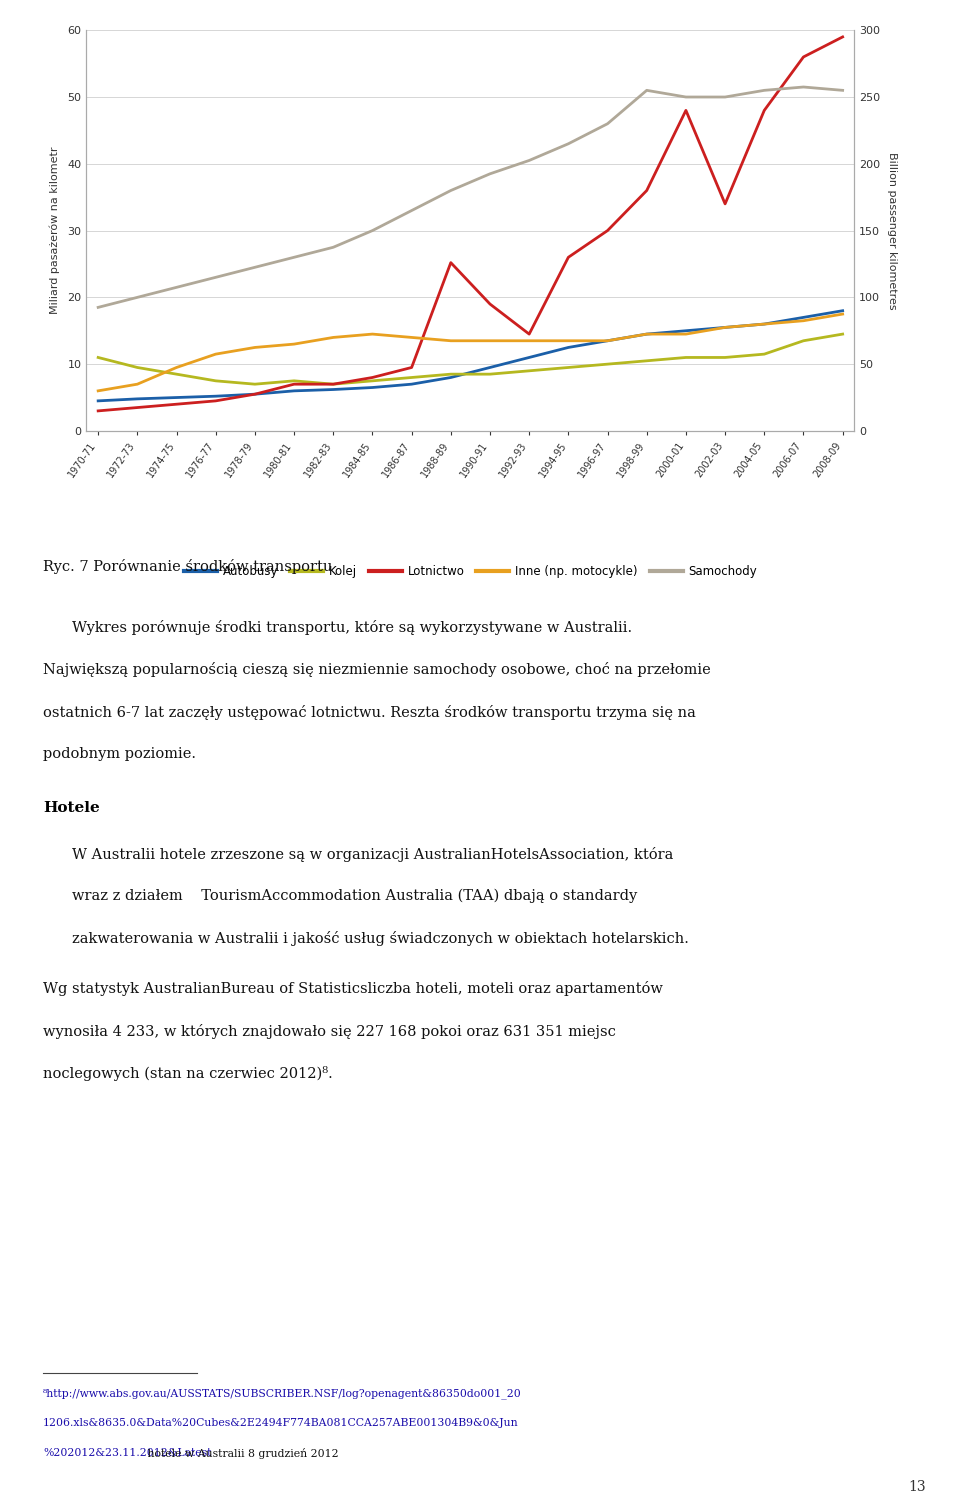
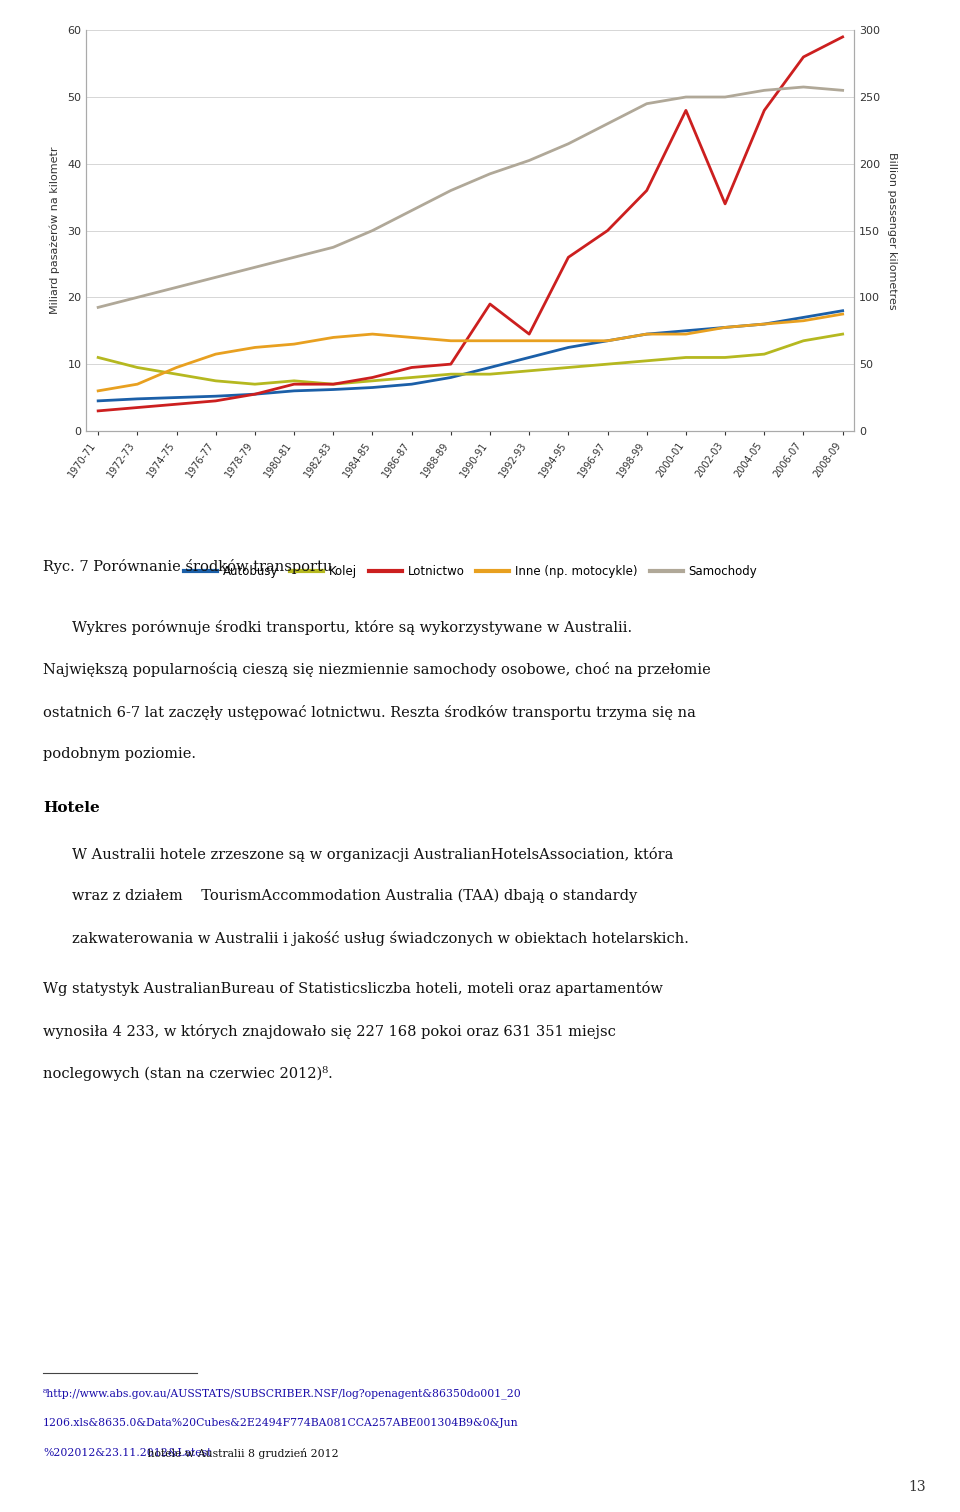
Lotnictwo/1988-89: 25.2 -> 10.0
Samochody/1998-99: 51.0 -> 49.0
